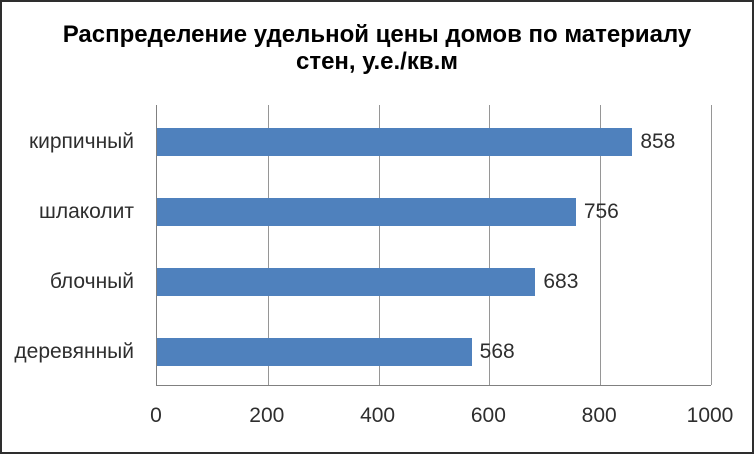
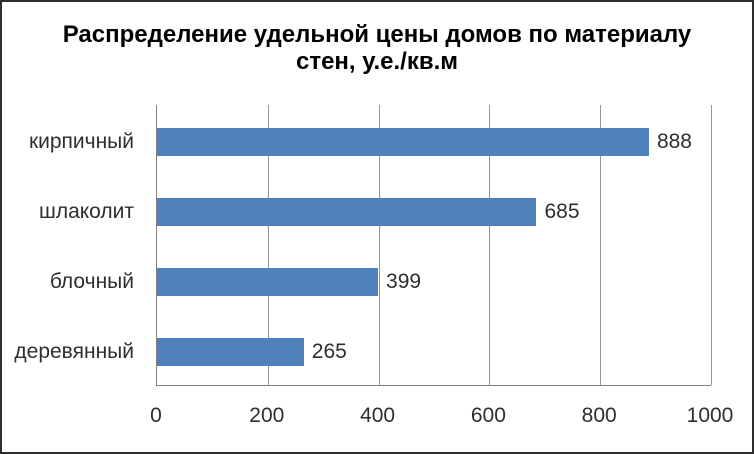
кирпичный: 858 -> 888
шлаколит: 756 -> 685
блочный: 683 -> 399
деревянный: 568 -> 265
